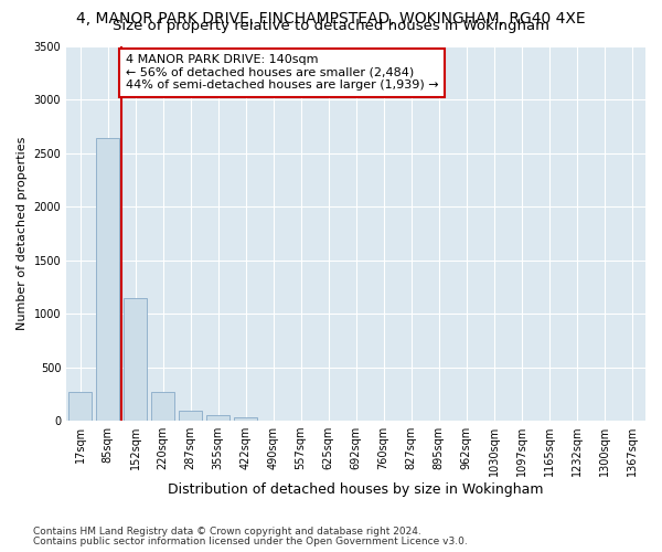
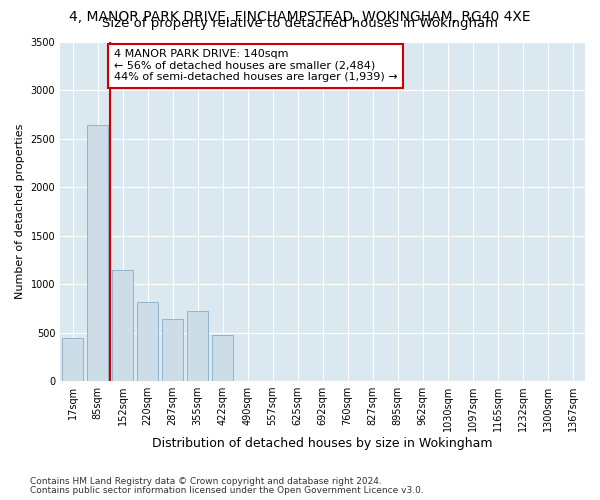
17sqm: 270 -> 440
220sqm: 270 -> 820
287sqm: 90 -> 640
355sqm: 50 -> 720
422sqm: 30 -> 480
